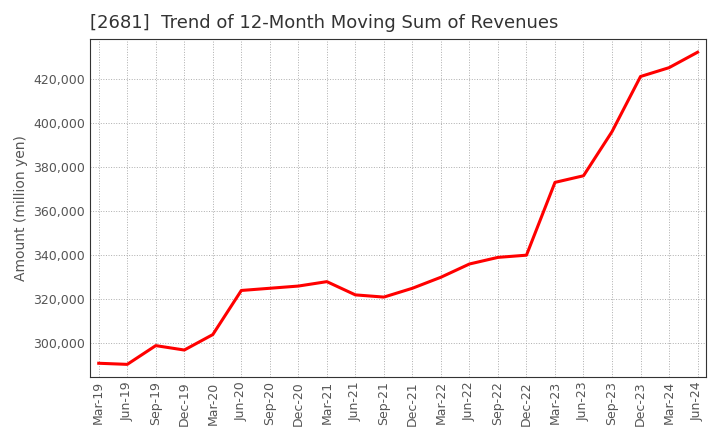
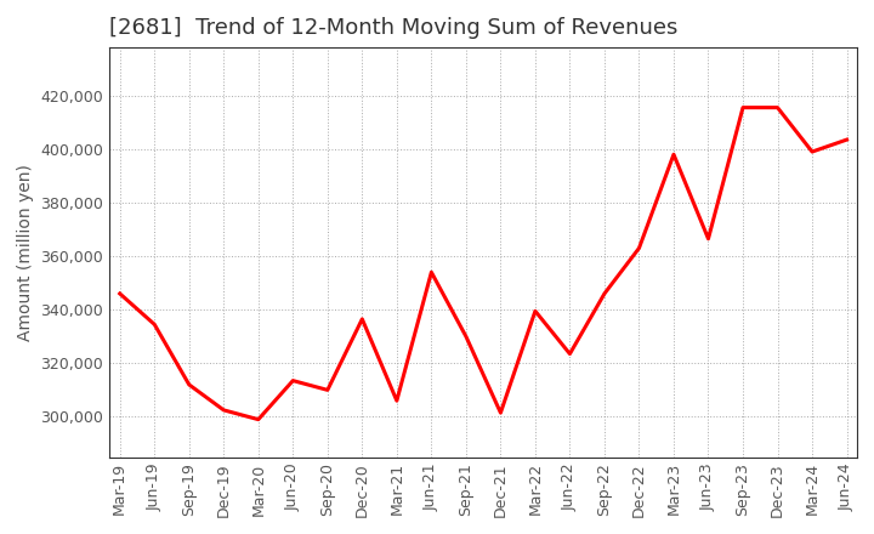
Mar-19: 291,000 -> 346,000
Jun-19: 290,500 -> 334,500
Sep-19: 299,000 -> 312,000
Dec-19: 297,000 -> 302,500
Mar-20: 304,000 -> 299,000
Jun-20: 324,000 -> 313,500
Sep-20: 325,000 -> 310,000
Dec-20: 326,000 -> 336,500
Mar-21: 328,000 -> 306,000
Jun-21: 322,000 -> 354,000
Sep-21: 321,000 -> 330,000
Dec-21: 325,000 -> 301,500
Mar-22: 330,000 -> 339,500
Jun-22: 336,000 -> 323,500
Sep-22: 339,000 -> 346,000
Dec-22: 340,000 -> 363,000
Mar-23: 373,000 -> 398,000
Jun-23: 376,000 -> 366,500
Sep-23: 396,000 -> 415,500
Dec-23: 421,000 -> 415,500
Mar-24: 425,000 -> 399,000
Jun-24: 432,000 -> 403,500
